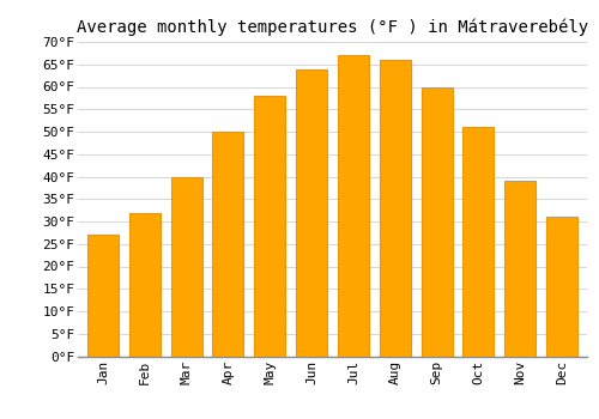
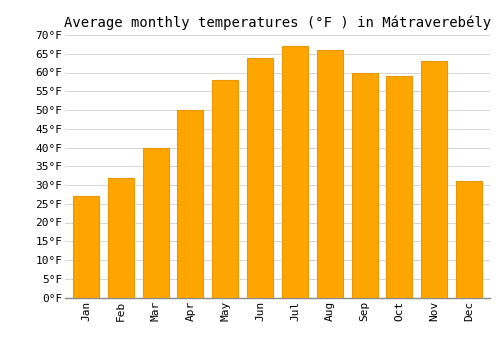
Oct: 51°F -> 59°F
Nov: 39°F -> 63°F
